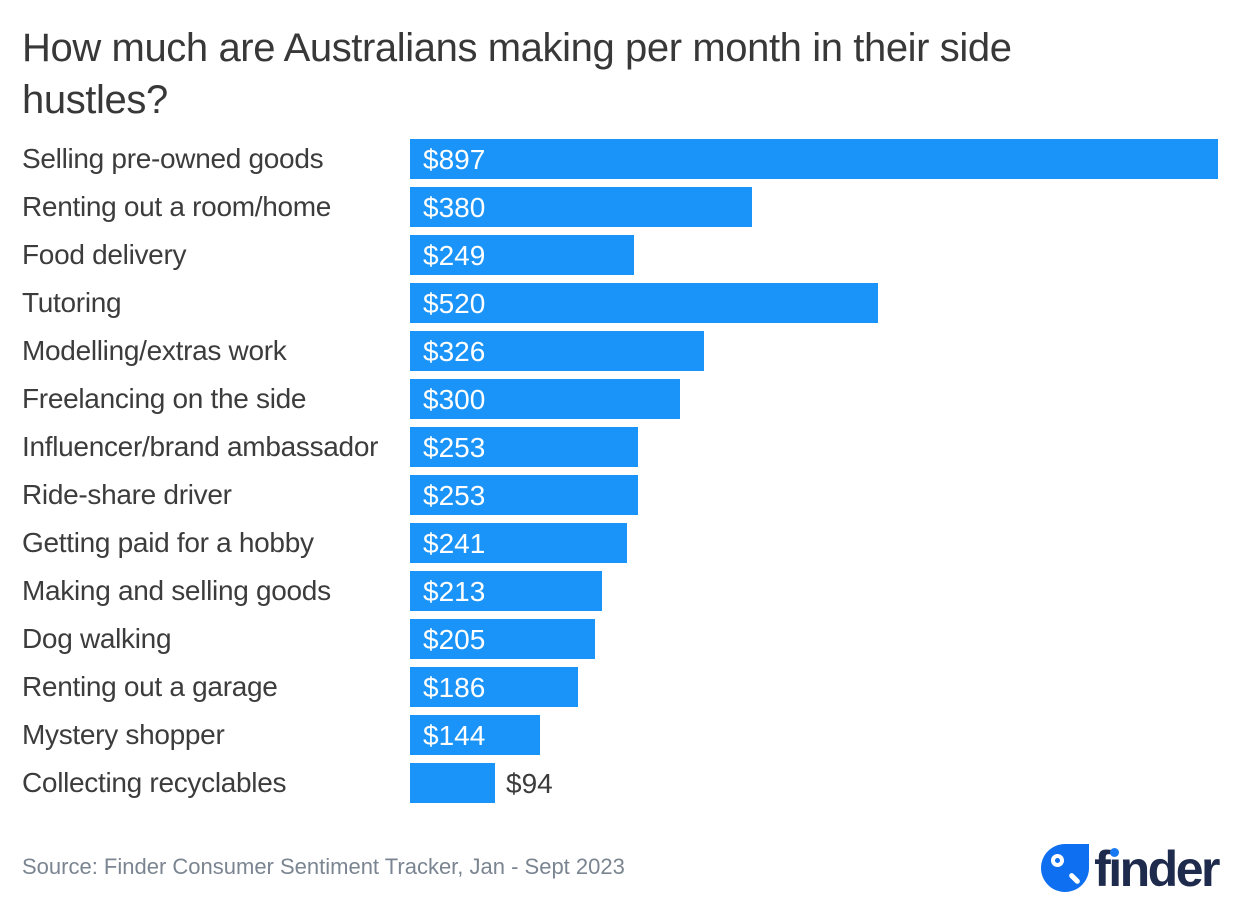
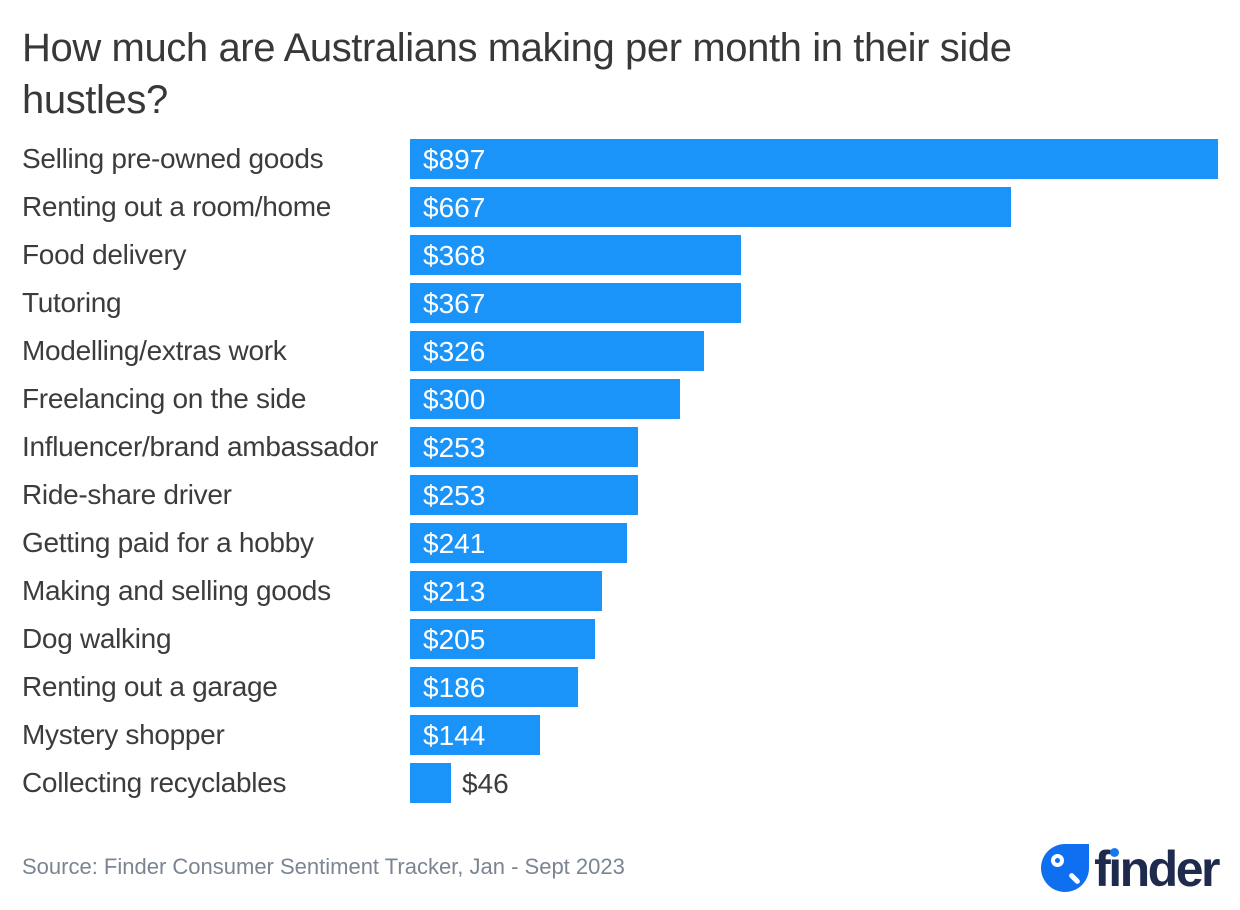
Renting out a room/home: $380 -> $667
Food delivery: $249 -> $368
Tutoring: $520 -> $367
Collecting recyclables: $94 -> $46
